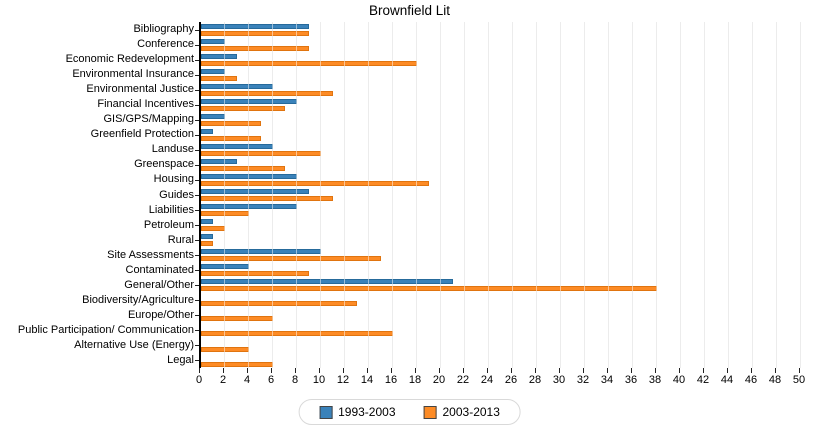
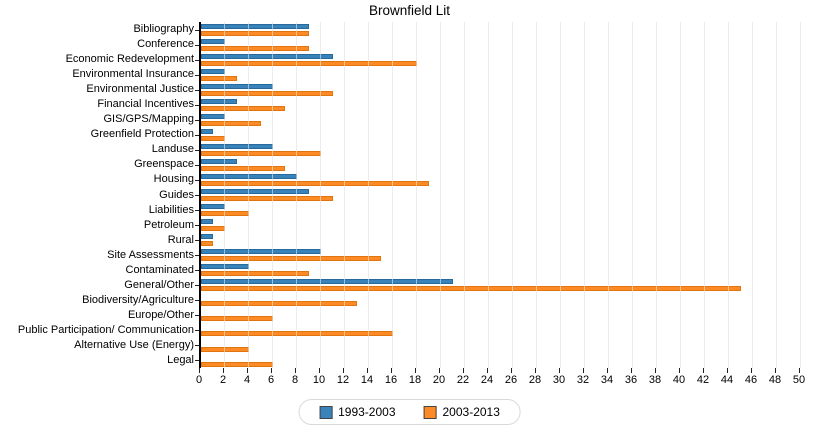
1993-2003/Economic Redevelopment: 3 -> 11
1993-2003/Financial Incentives: 8 -> 3
2003-2013/Greenfield Protection: 5 -> 2
1993-2003/Liabilities: 8 -> 2
2003-2013/General/Other: 38 -> 45
